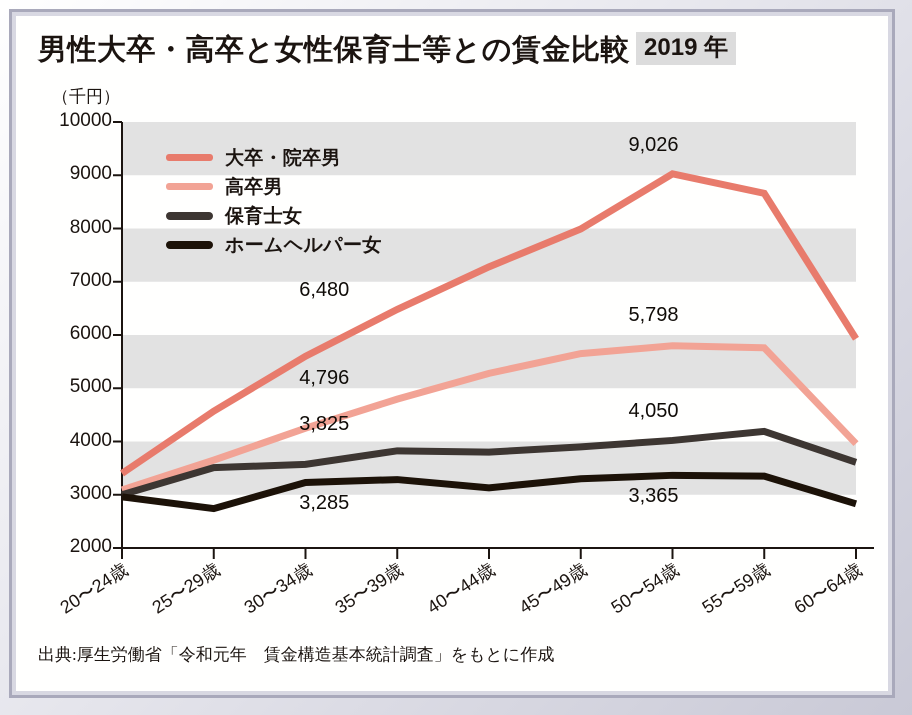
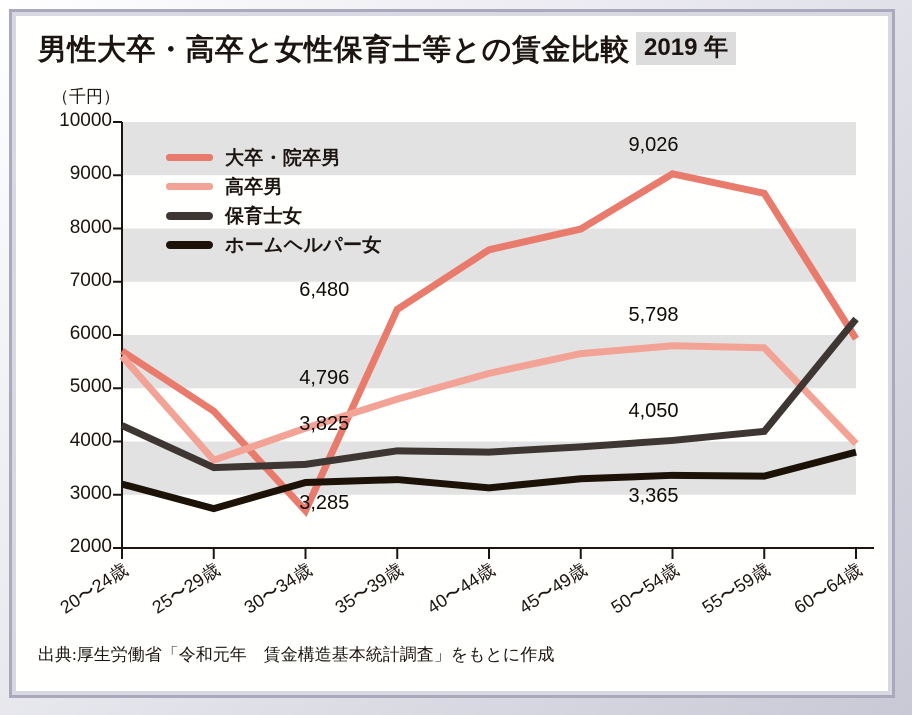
大卒・院卒男/20〜24歳: 3400 -> 5700
高卒男/20〜24歳: 3100 -> 5600
保育士女/20〜24歳: 3000 -> 4300
ホームヘルパー女/20〜24歳: 3000 -> 3200
大卒・院卒男/30〜34歳: 5600 -> 2700
大卒・院卒男/40〜44歳: 7300 -> 7600
保育士女/60〜64歳: 3600 -> 6300
ホームヘルパー女/60〜64歳: 2800 -> 3800
